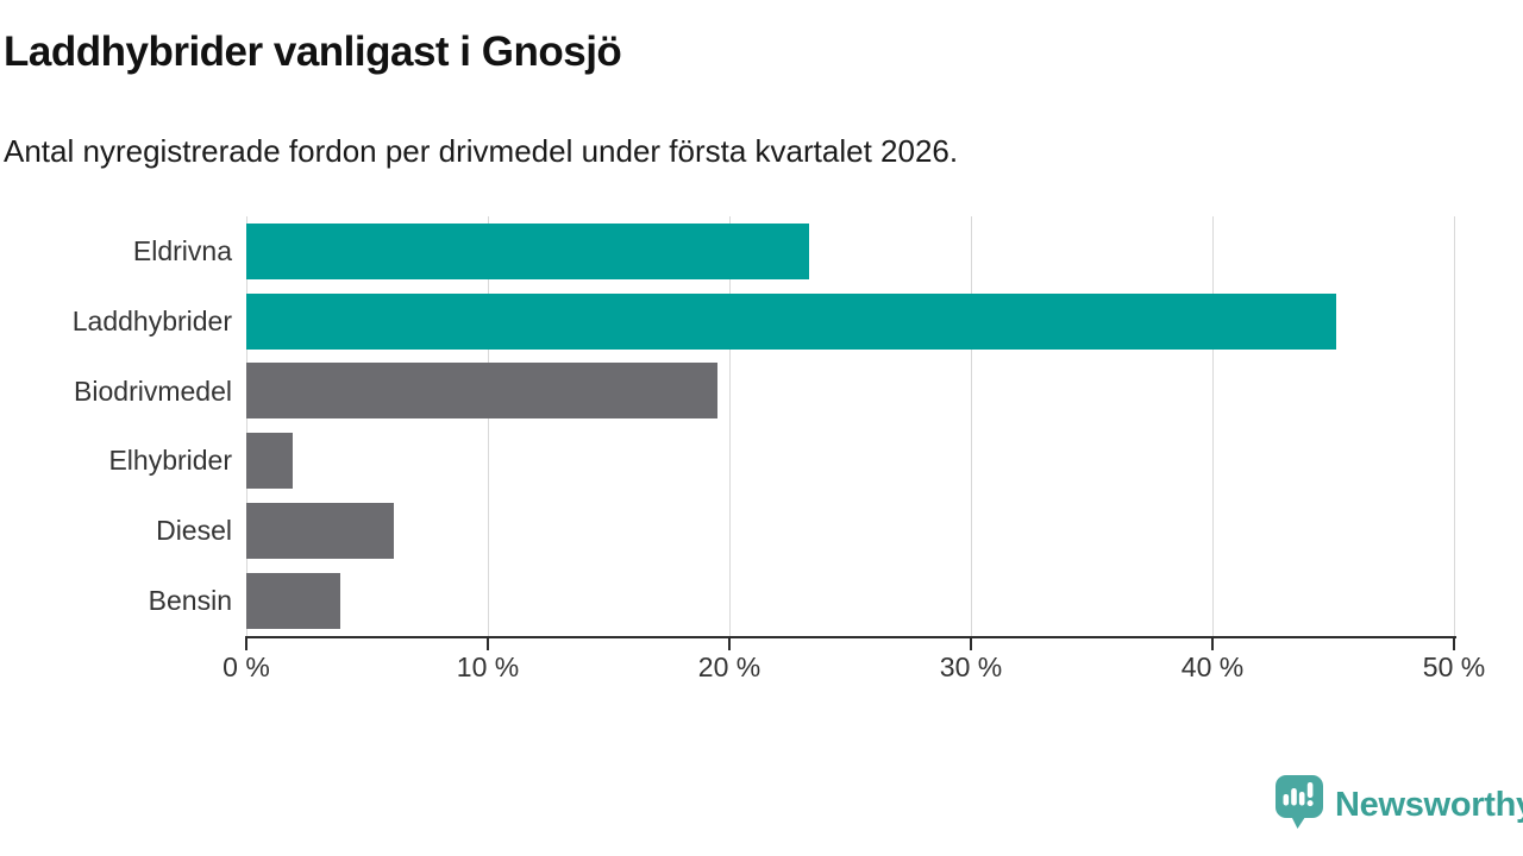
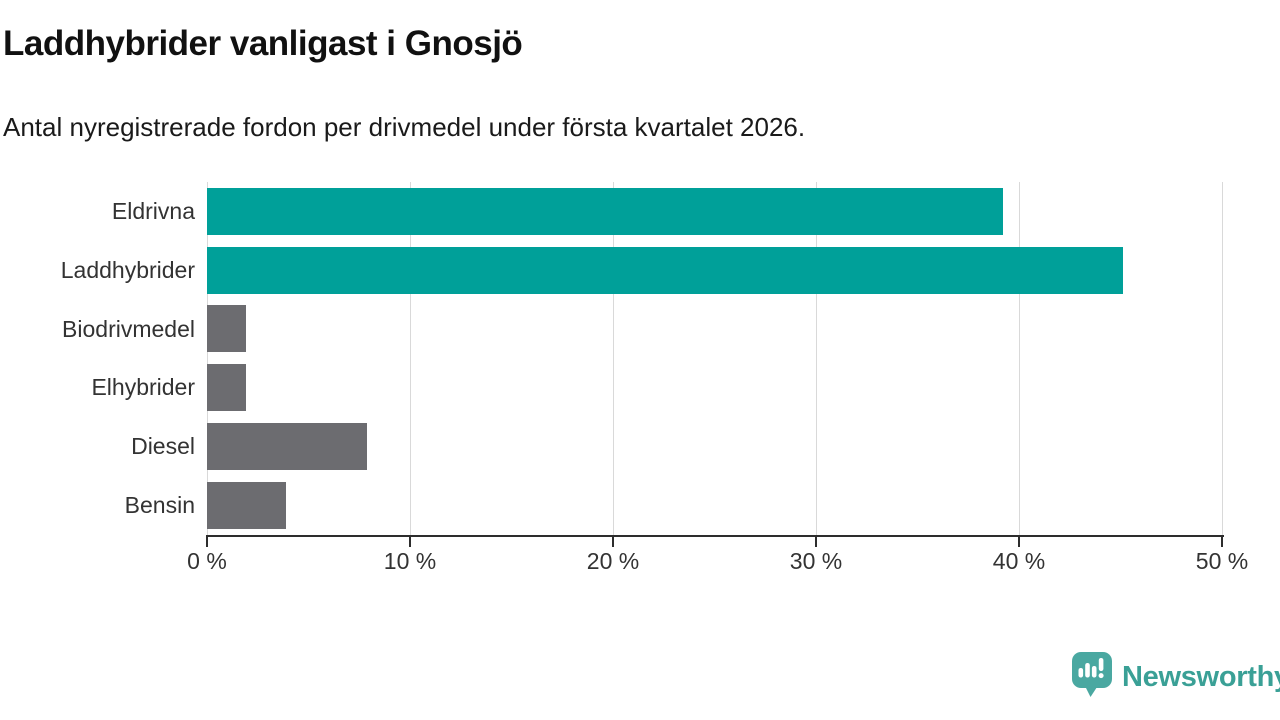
Eldrivna: 23.3% -> 39.2%
Biodrivmedel: 19.5% -> 1.9%
Diesel: 6.1% -> 7.9%
